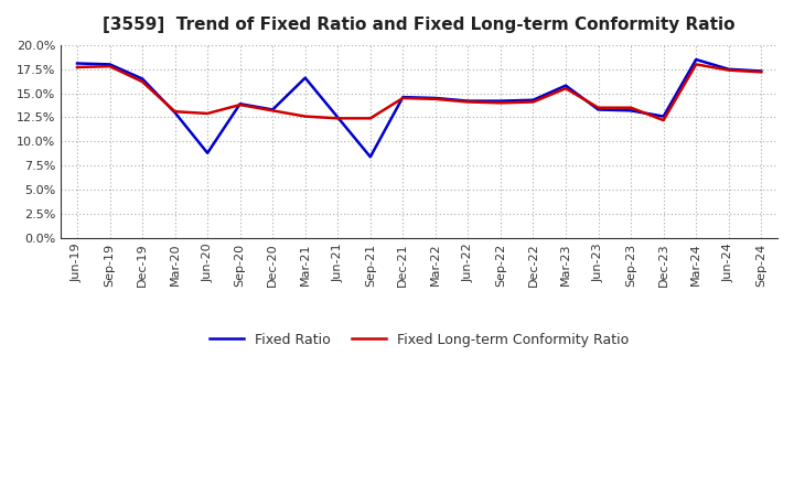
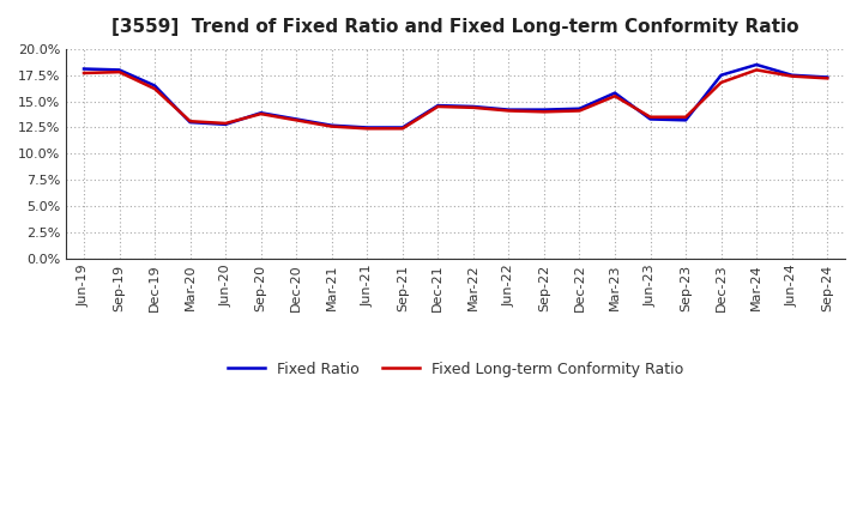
Fixed Ratio/Jun-20: 8.8% -> 12.8%
Fixed Ratio/Mar-21: 16.6% -> 12.7%
Fixed Ratio/Sep-21: 8.4% -> 12.5%
Fixed Ratio/Dec-23: 12.6% -> 17.5%
Fixed Long-term Conformity Ratio/Dec-23: 12.2% -> 16.8%
